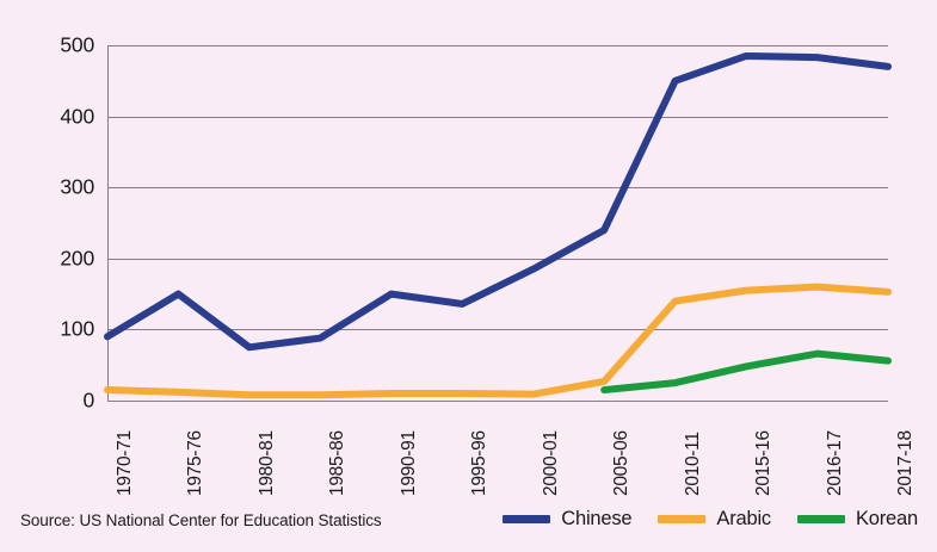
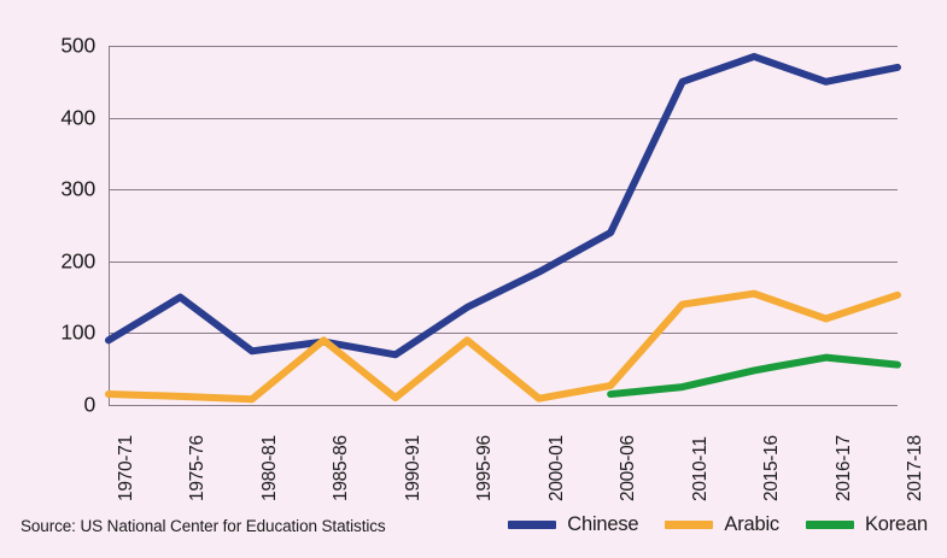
Arabic/1985-86: 10 -> 90
Chinese/1990-91: 150 -> 70
Arabic/1995-96: 10 -> 90
Chinese/2016-17: 480 -> 450
Arabic/2016-17: 160 -> 120
